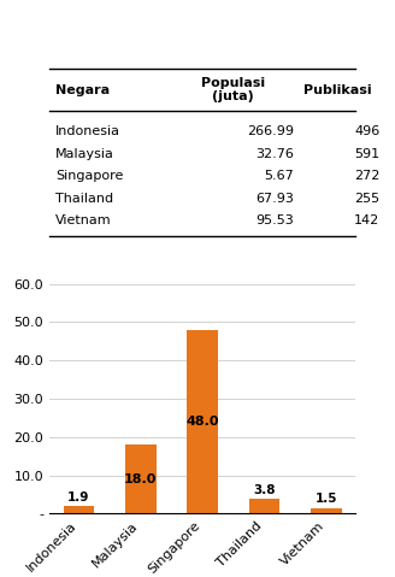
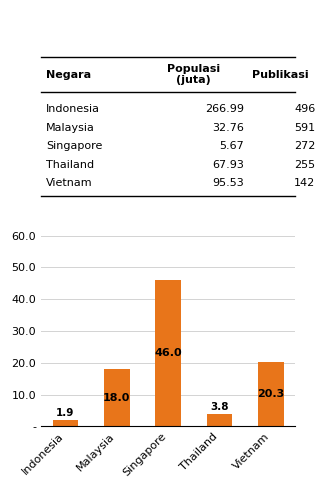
Singapore: 48.0 -> 46.0
Vietnam: 1.5 -> 20.3
